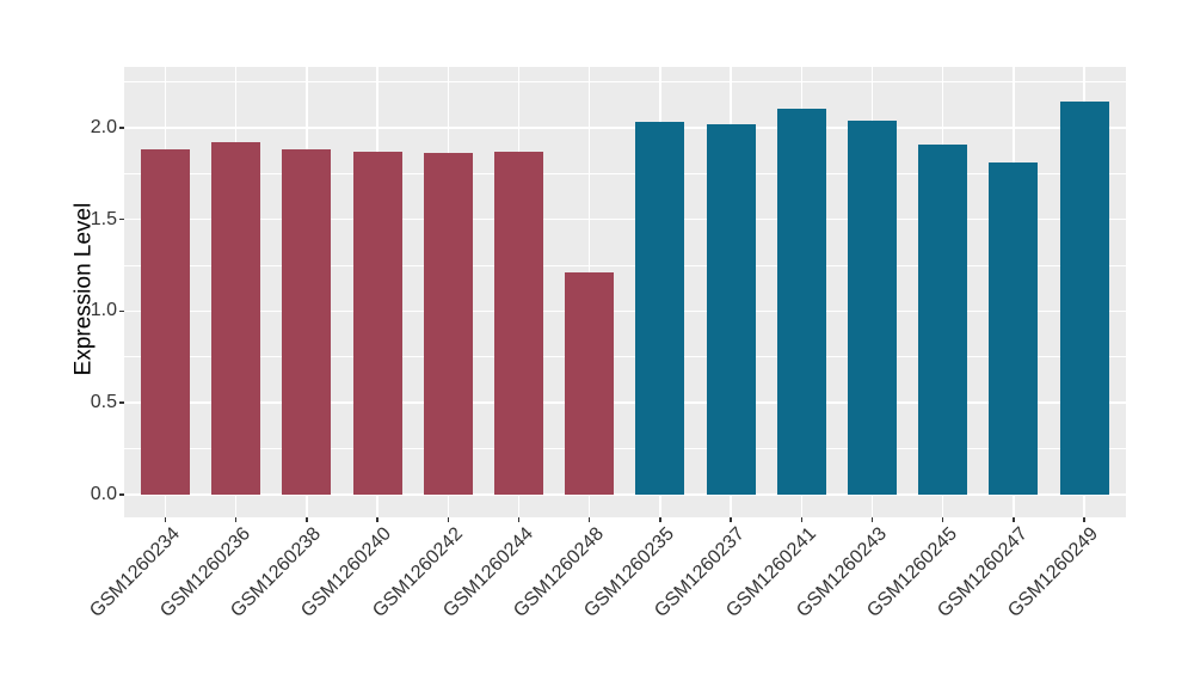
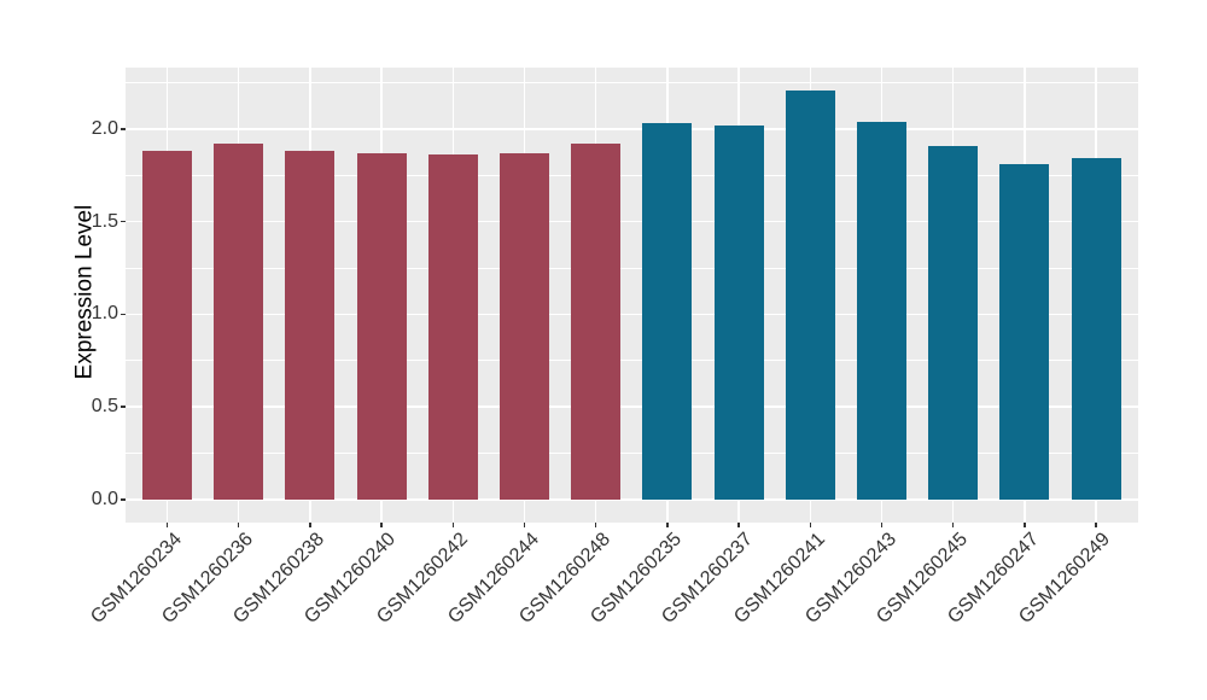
GSM1260248: 1.21 -> 1.92
GSM1260241: 2.10 -> 2.21
GSM1260249: 2.14 -> 1.84
